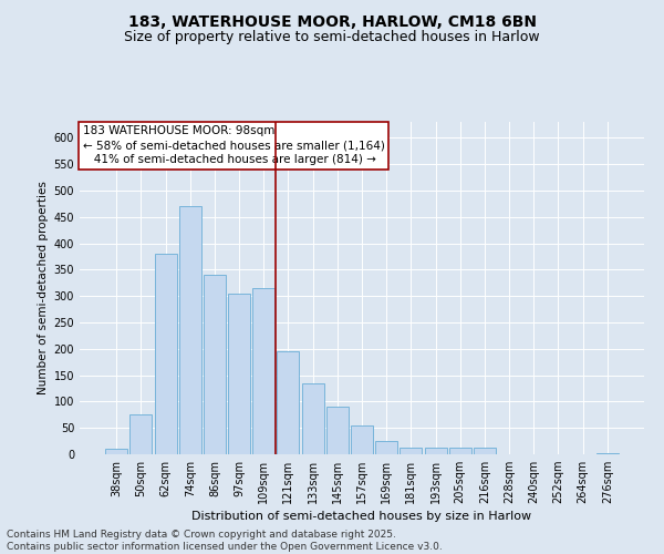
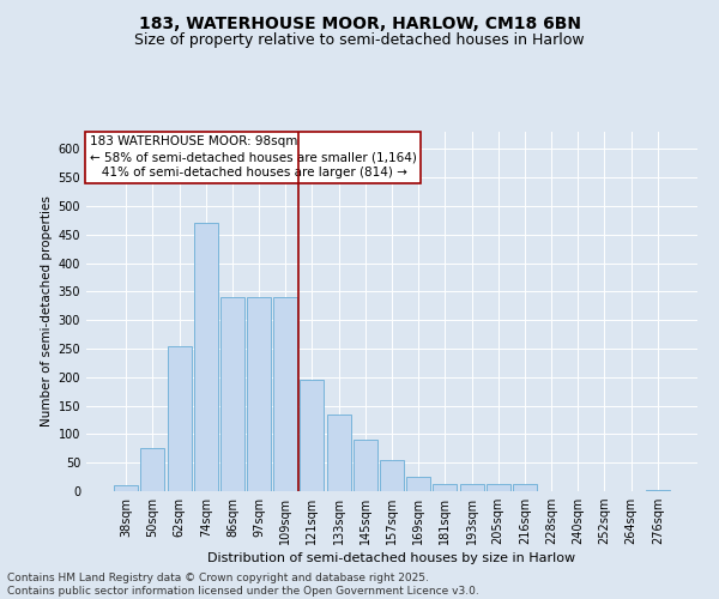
62sqm: 380 -> 255
97sqm: 305 -> 340
109sqm: 315 -> 340
